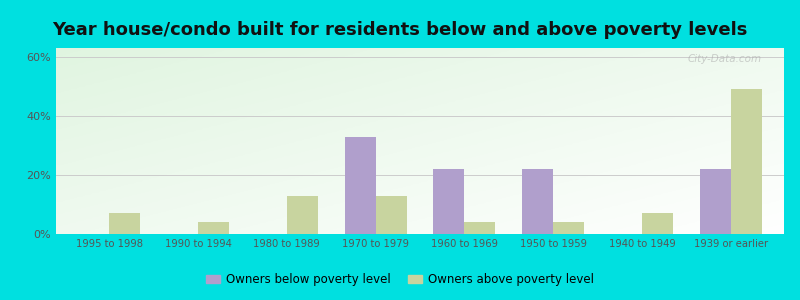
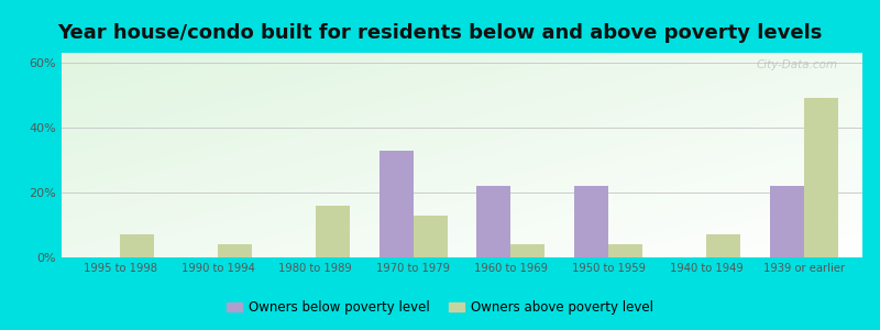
Owners above poverty level/1980 to 1989: 13% -> 16%
